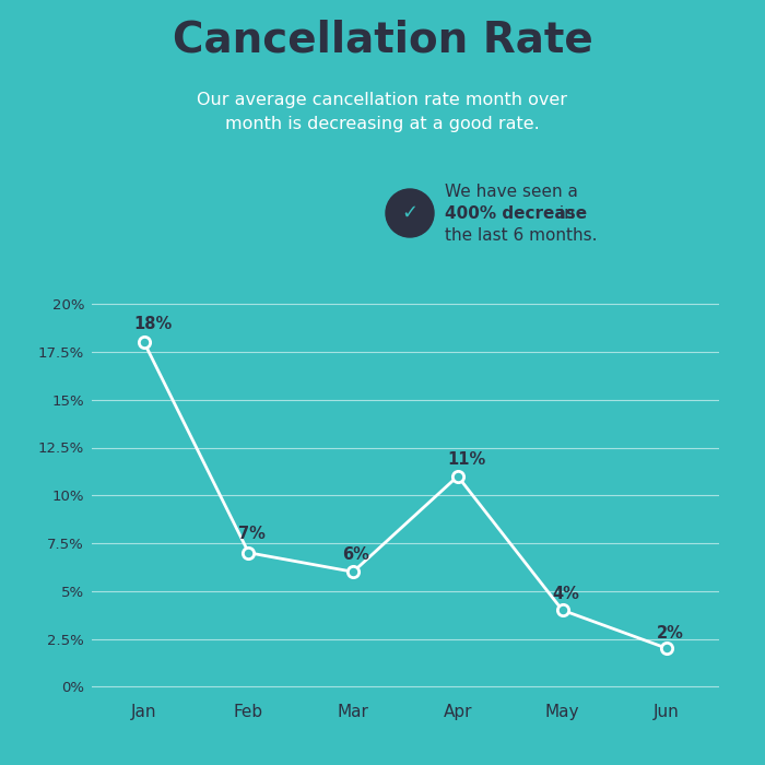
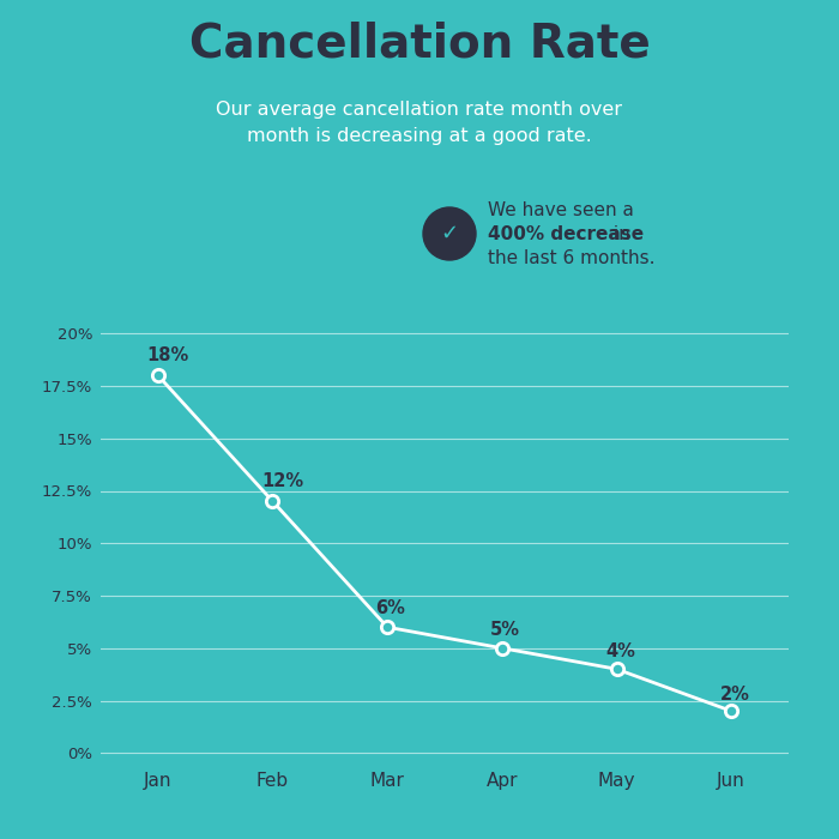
Feb: 7% -> 12%
Apr: 11% -> 5%
